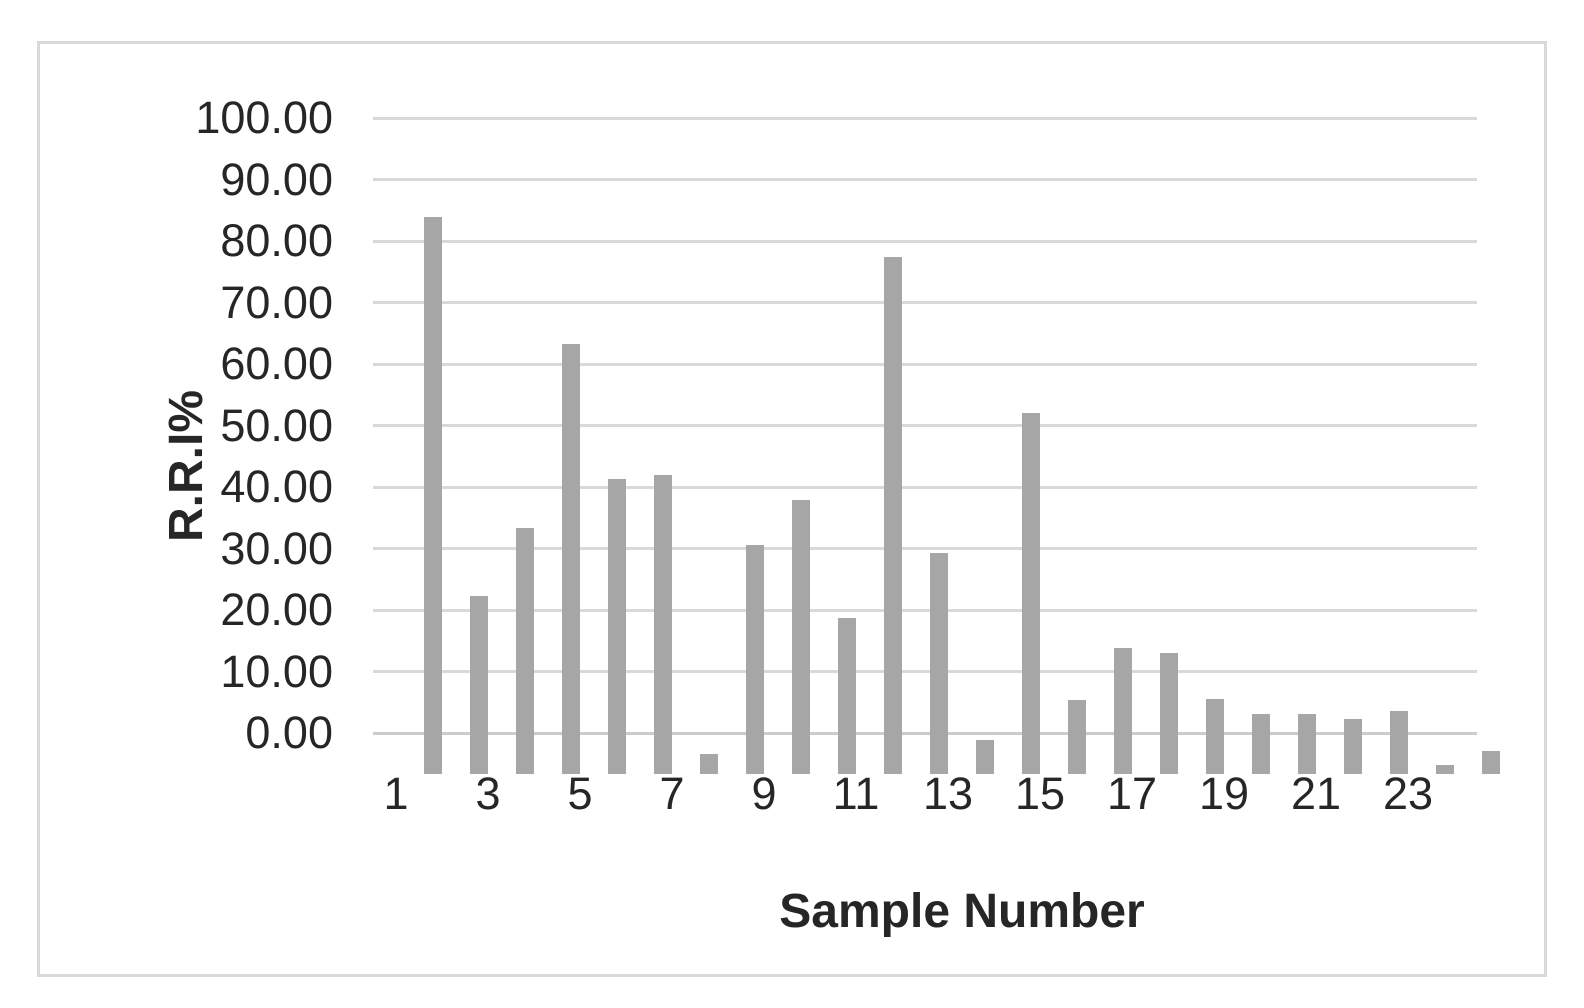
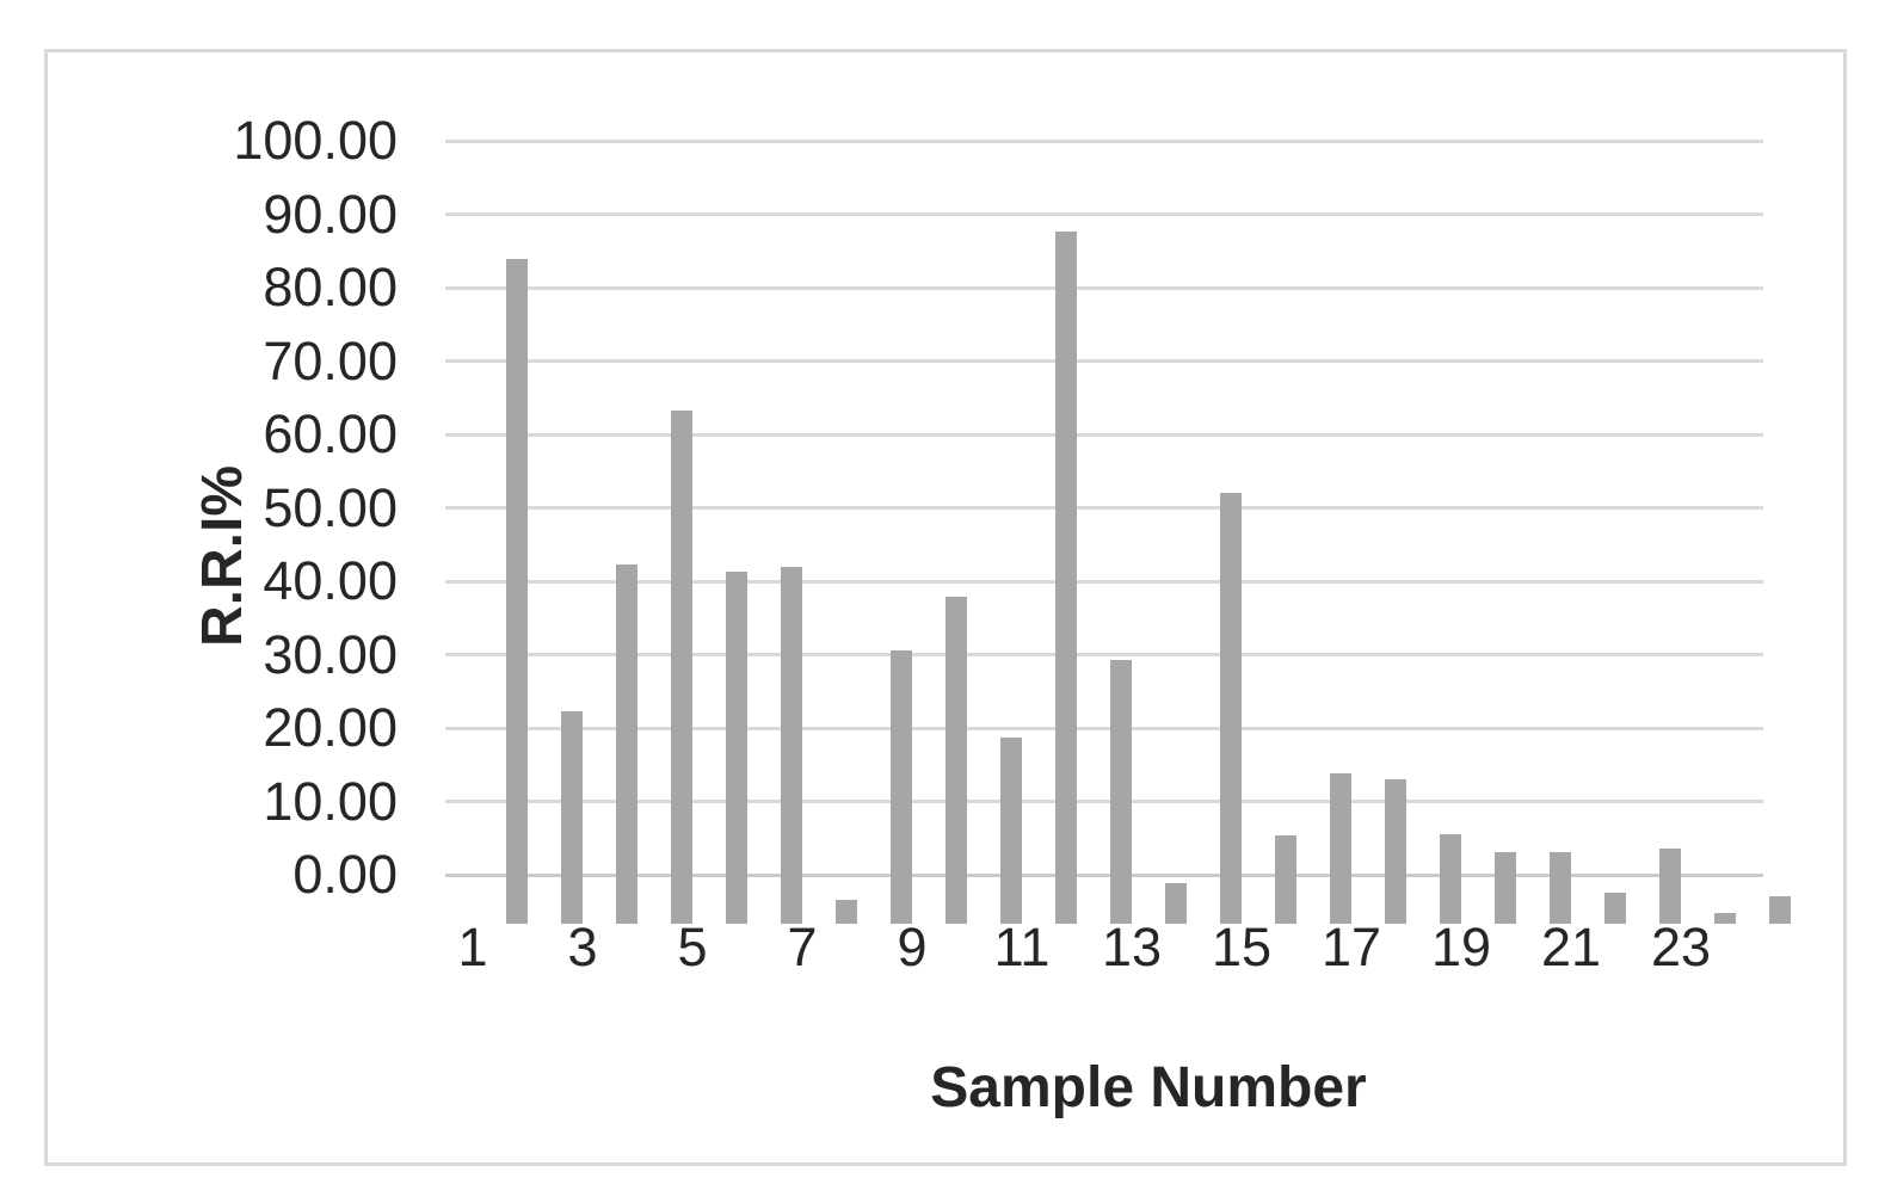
3: 40 -> 49
11: 84 -> 94
21: 9 -> 4
